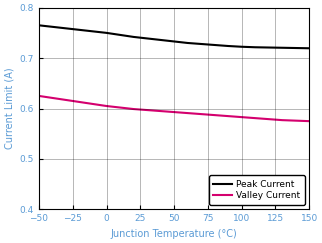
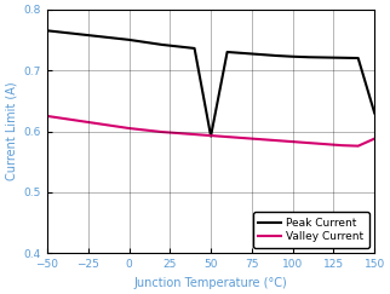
Peak Current/50: 0.733 -> 0.592
Peak Current/150: 0.720 -> 0.630
Valley Current/150: 0.575 -> 0.588
